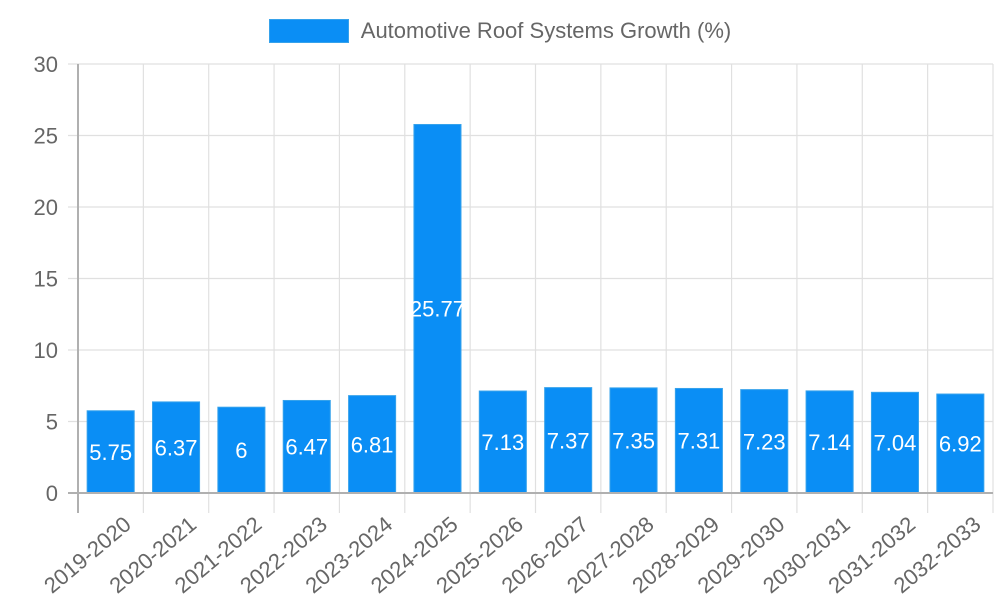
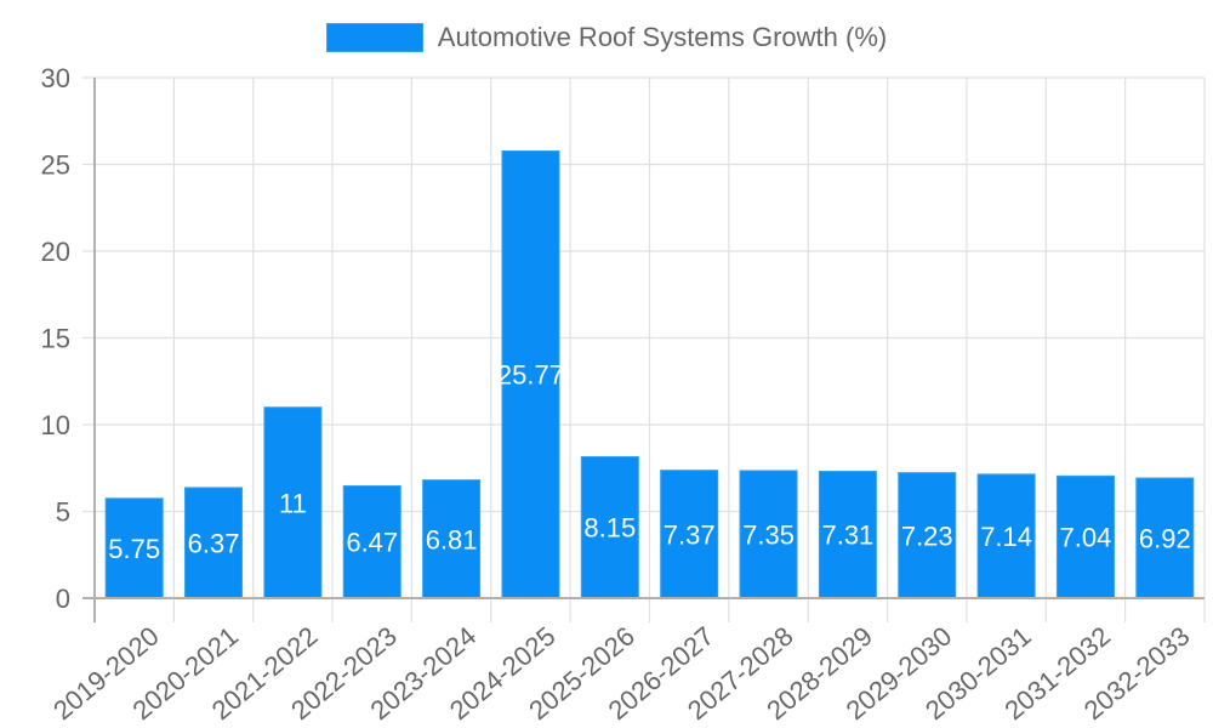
2021-2022: 6 -> 11
2025-2026: 7.13 -> 8.15
